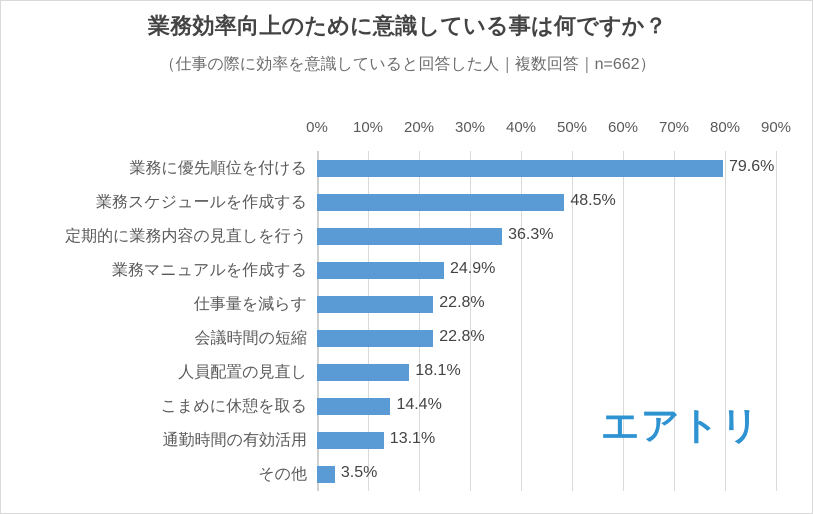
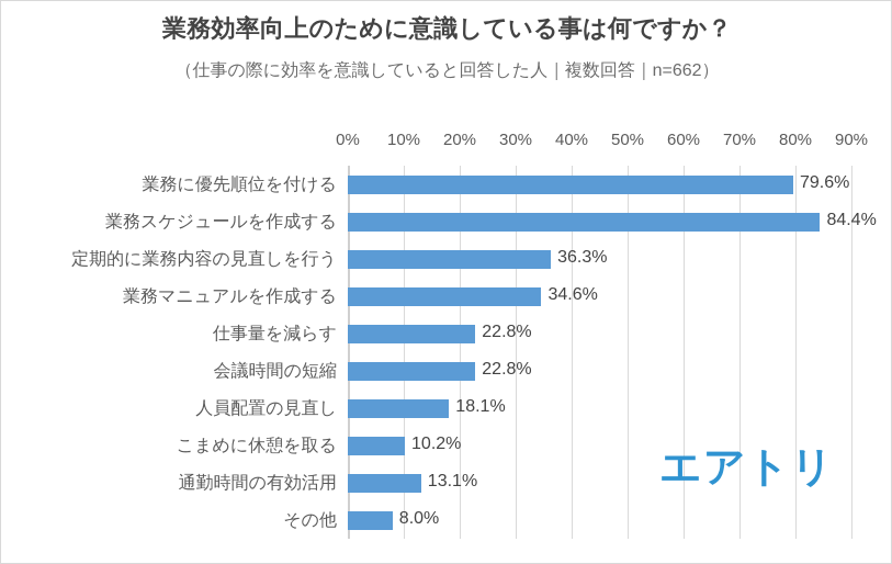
業務スケジュールを作成する: 48.5% -> 84.4%
業務マニュアルを作成する: 24.9% -> 34.6%
こまめに休憩を取る: 14.4% -> 10.2%
その他: 3.5% -> 8.0%
